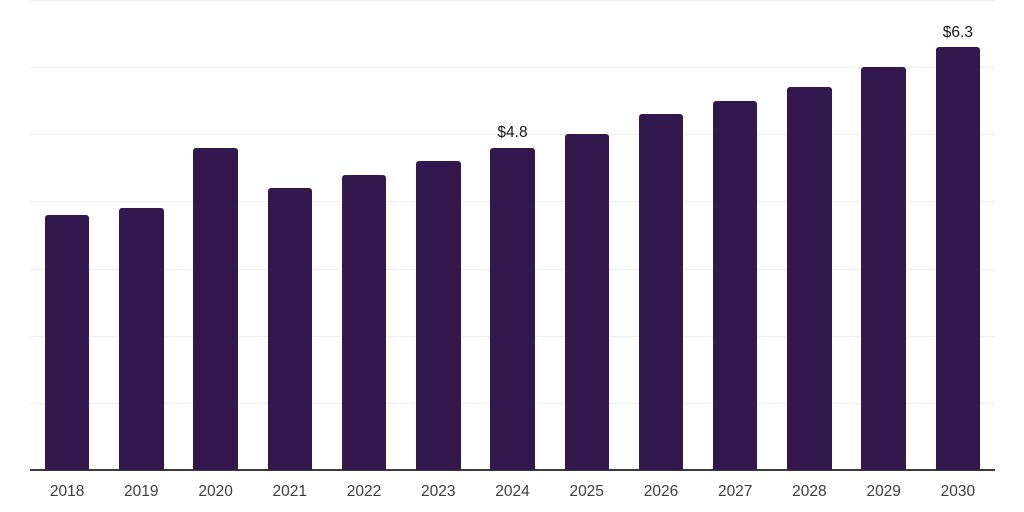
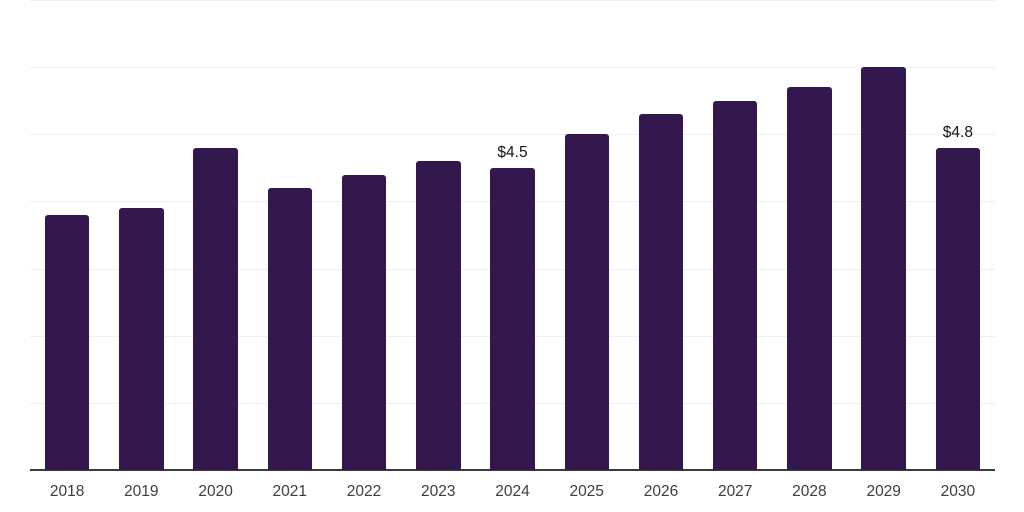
2024: $4.8 -> $4.5
2030: $6.3 -> $4.8
